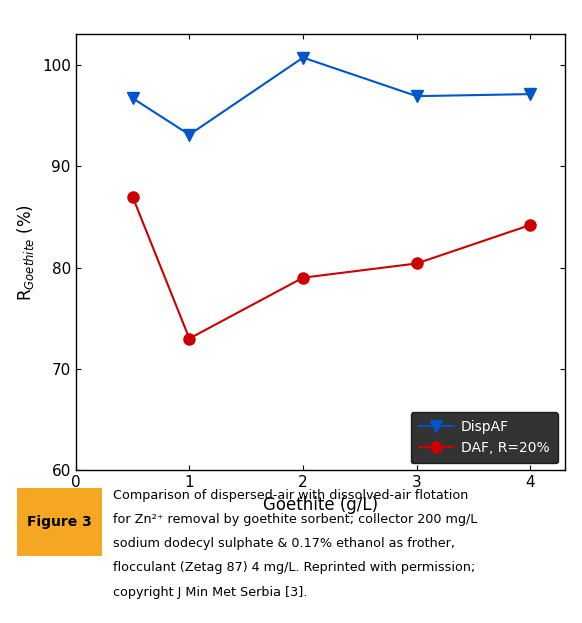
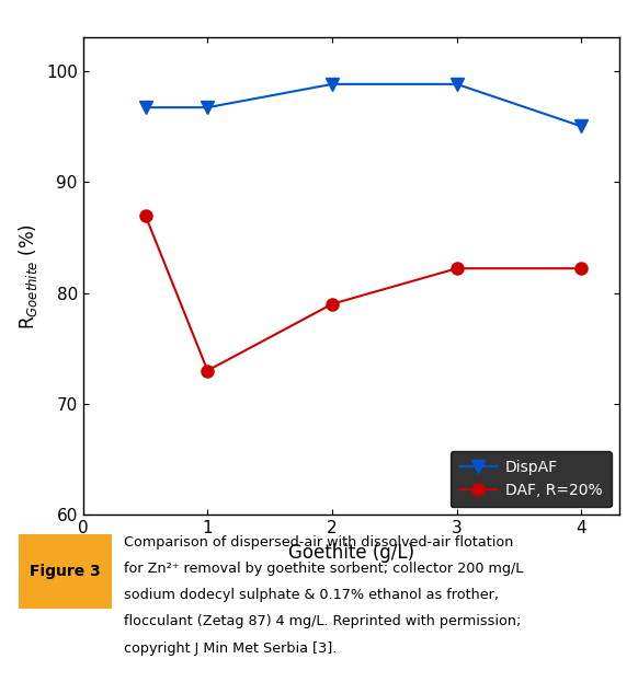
DispAF/1: 93.1 -> 96.7
DispAF/2: 100.7 -> 98.8
DispAF/3: 96.9 -> 98.8
DAF, R=20%/3: 80.4 -> 82.2
DispAF/4: 97.1 -> 95.0
DAF, R=20%/4: 84.2 -> 82.2
